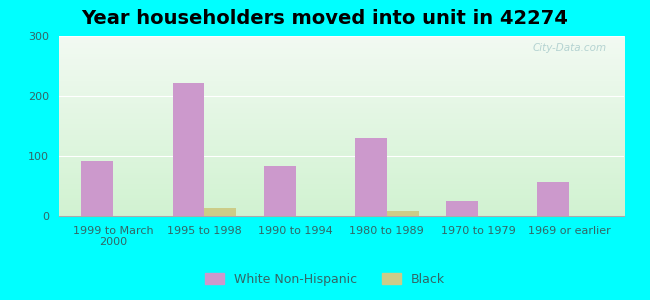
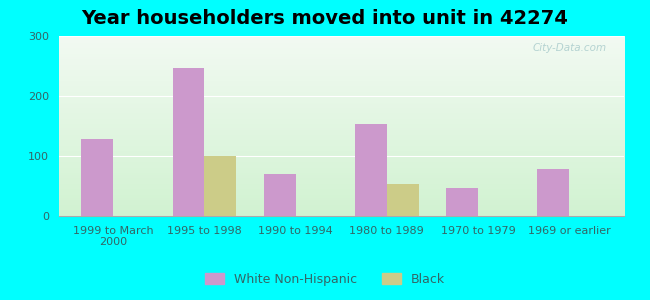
White Non-Hispanic/1999 to March 2000: 92 -> 128
White Non-Hispanic/1995 to 1998: 222 -> 246
Black/1995 to 1998: 14 -> 100
White Non-Hispanic/1990 to 1994: 84 -> 70
White Non-Hispanic/1980 to 1989: 130 -> 154
Black/1980 to 1989: 9 -> 54
White Non-Hispanic/1970 to 1979: 25 -> 46
White Non-Hispanic/1969 or earlier: 57 -> 78
